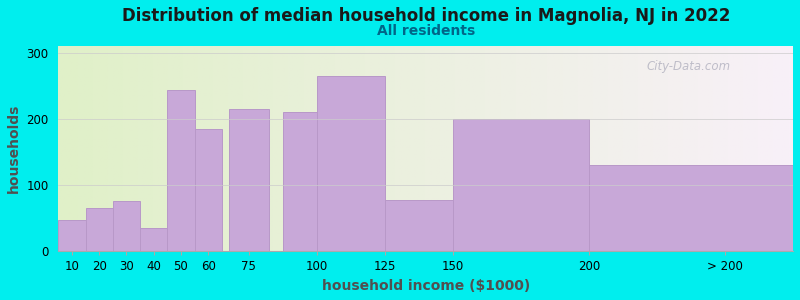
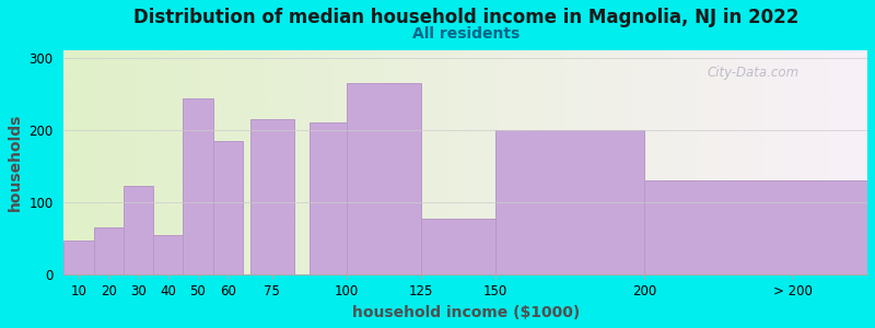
30: 76 -> 123
40: 36 -> 55
